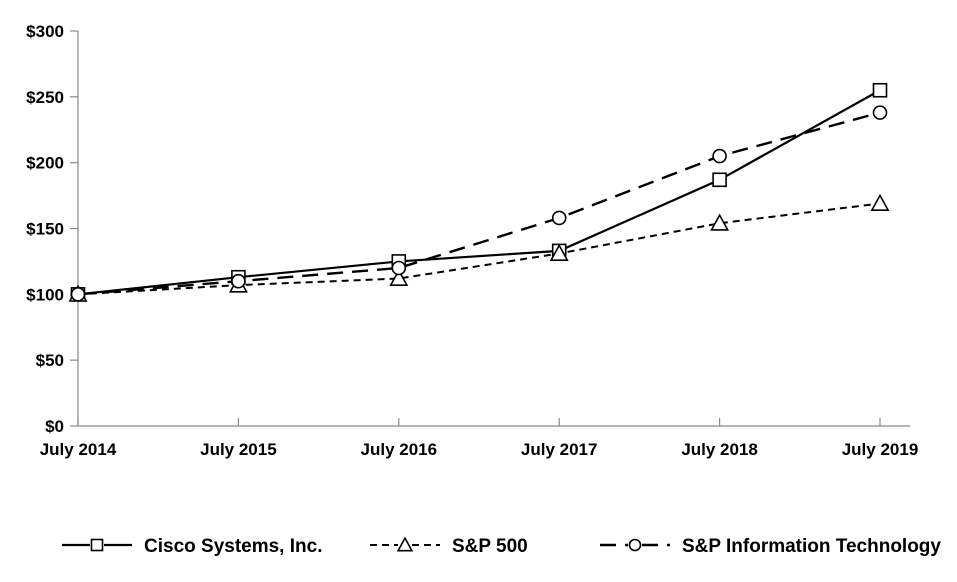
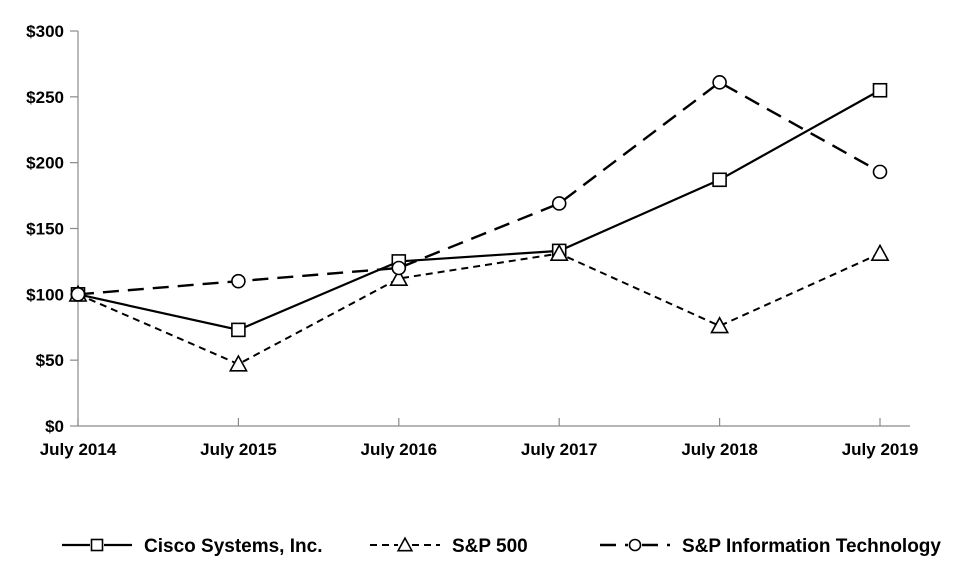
Cisco Systems, Inc./July 2015: $113 -> $73
S&P 500/July 2015: $107 -> $47
S&P Information Technology/July 2017: $158 -> $169
S&P 500/July 2018: $154 -> $76
S&P Information Technology/July 2018: $205 -> $261
S&P 500/July 2019: $169 -> $131
S&P Information Technology/July 2019: $238 -> $193
